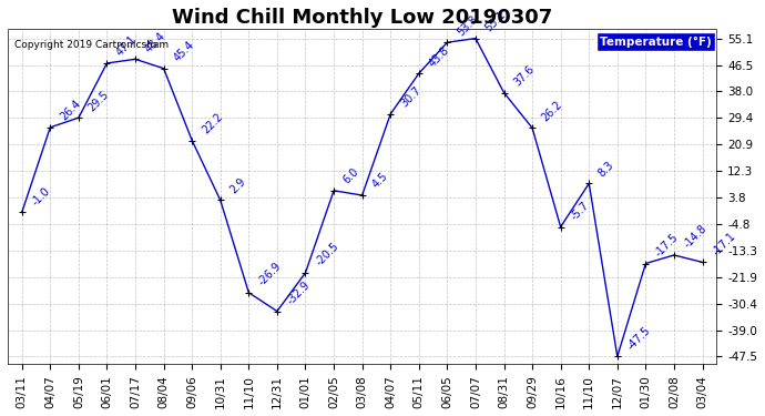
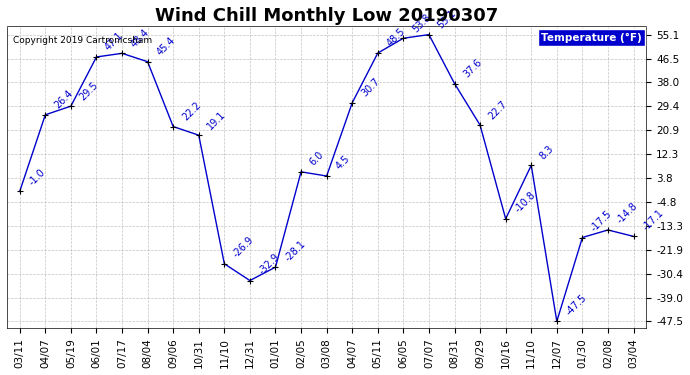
10/31: 2.9 -> 19.1
01/01: -20.5 -> -28.1
05/11: 43.8 -> 48.5
09/29: 26.2 -> 22.7
10/16: -5.7 -> -10.8
